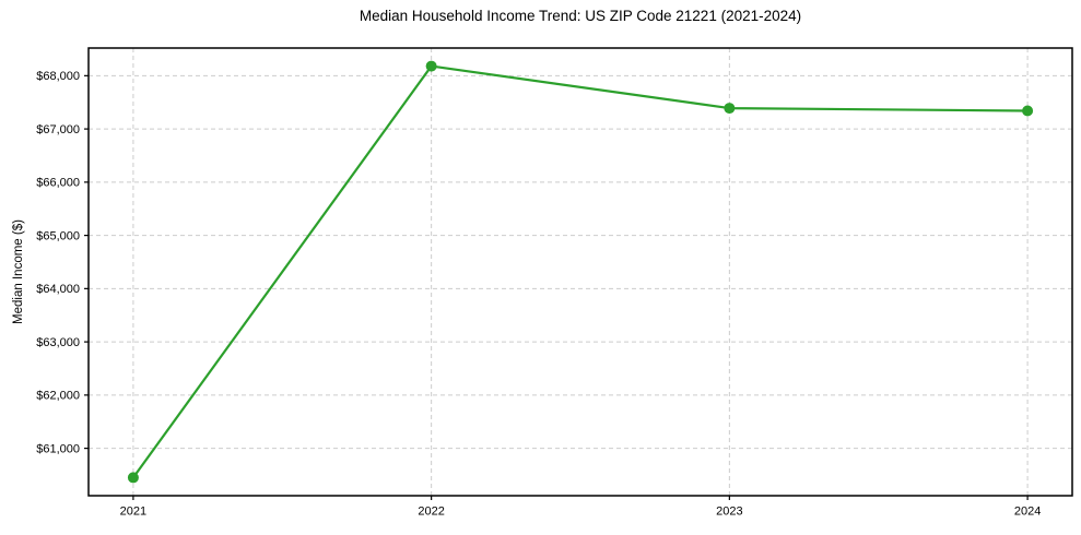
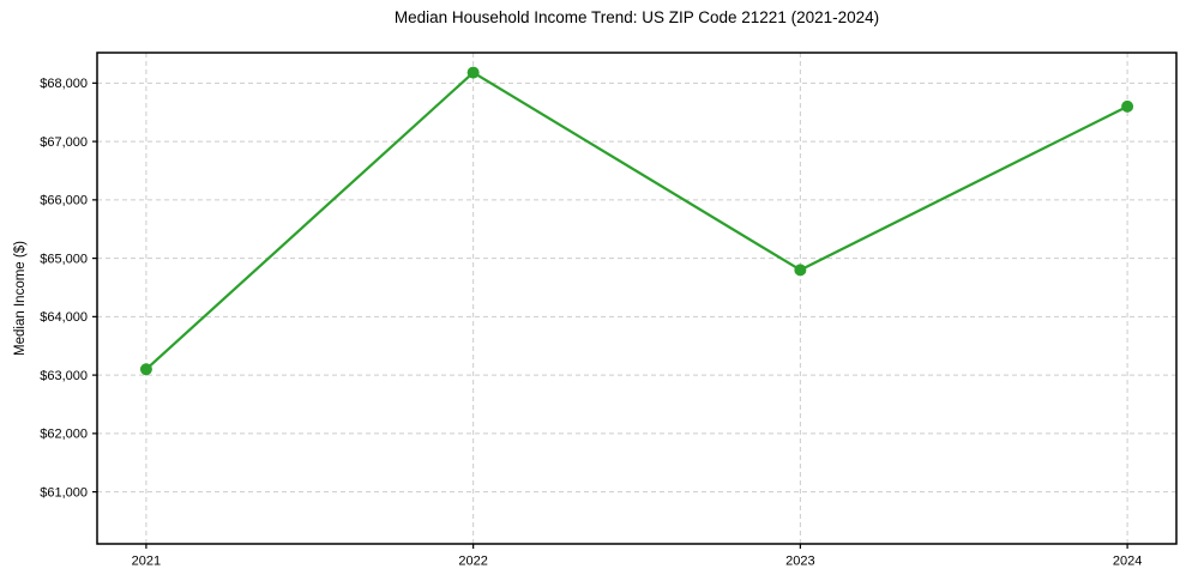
2021: $60400 -> $63100
2023: $67400 -> $64800
2024: $67300 -> $67600
